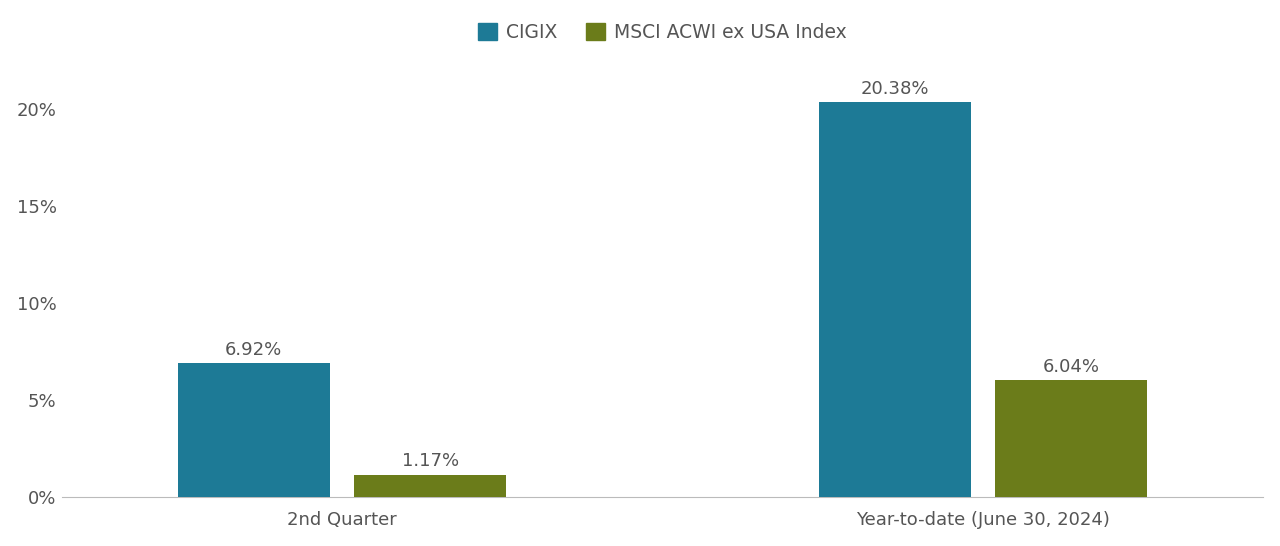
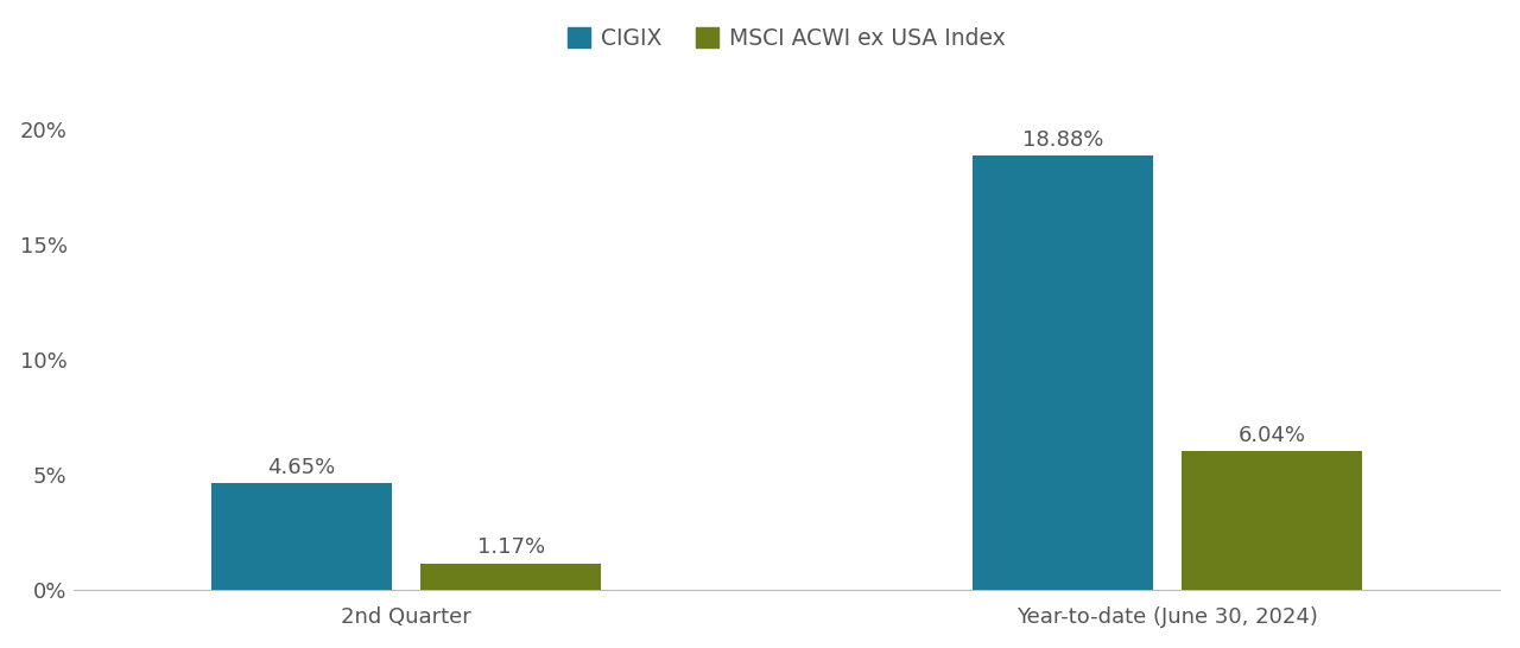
CIGIX/2nd Quarter: 6.92% -> 4.65%
CIGIX/Year-to-date (June 30, 2024): 20.38% -> 18.88%
